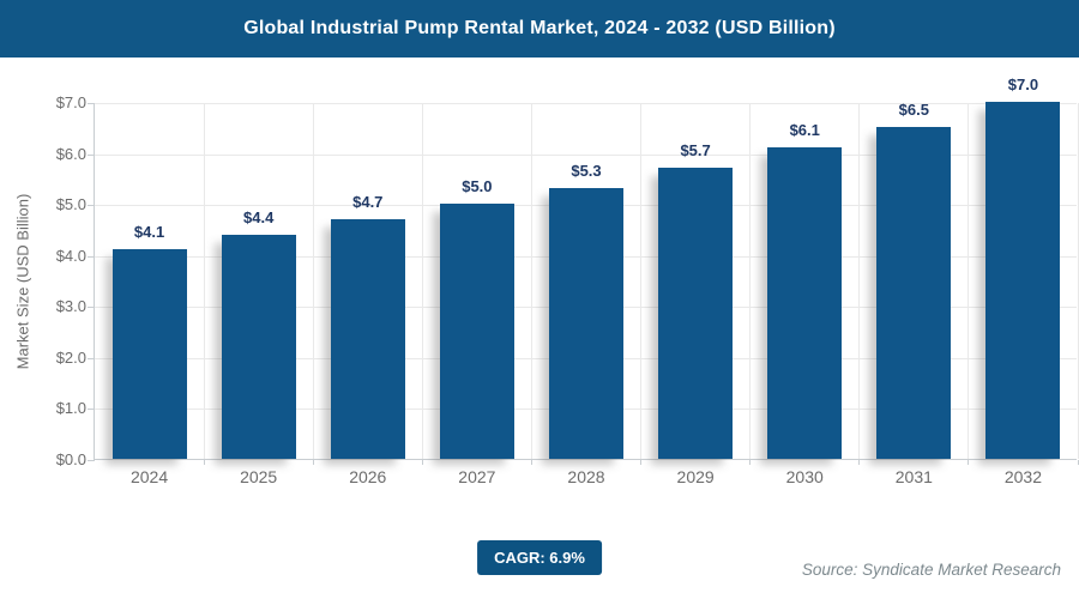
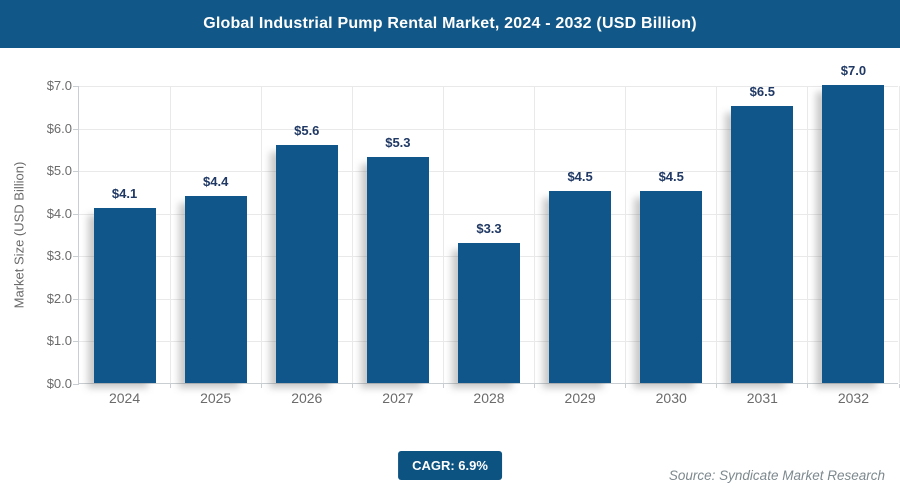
2026: $4.7 -> $5.6
2027: $5.0 -> $5.3
2028: $5.3 -> $3.3
2029: $5.7 -> $4.5
2030: $6.1 -> $4.5
